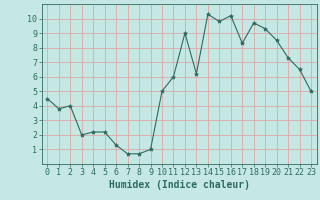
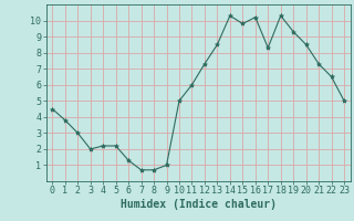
2: 4.0 -> 3.0
12: 9.0 -> 7.3
13: 6.2 -> 8.5
18: 9.7 -> 10.3
